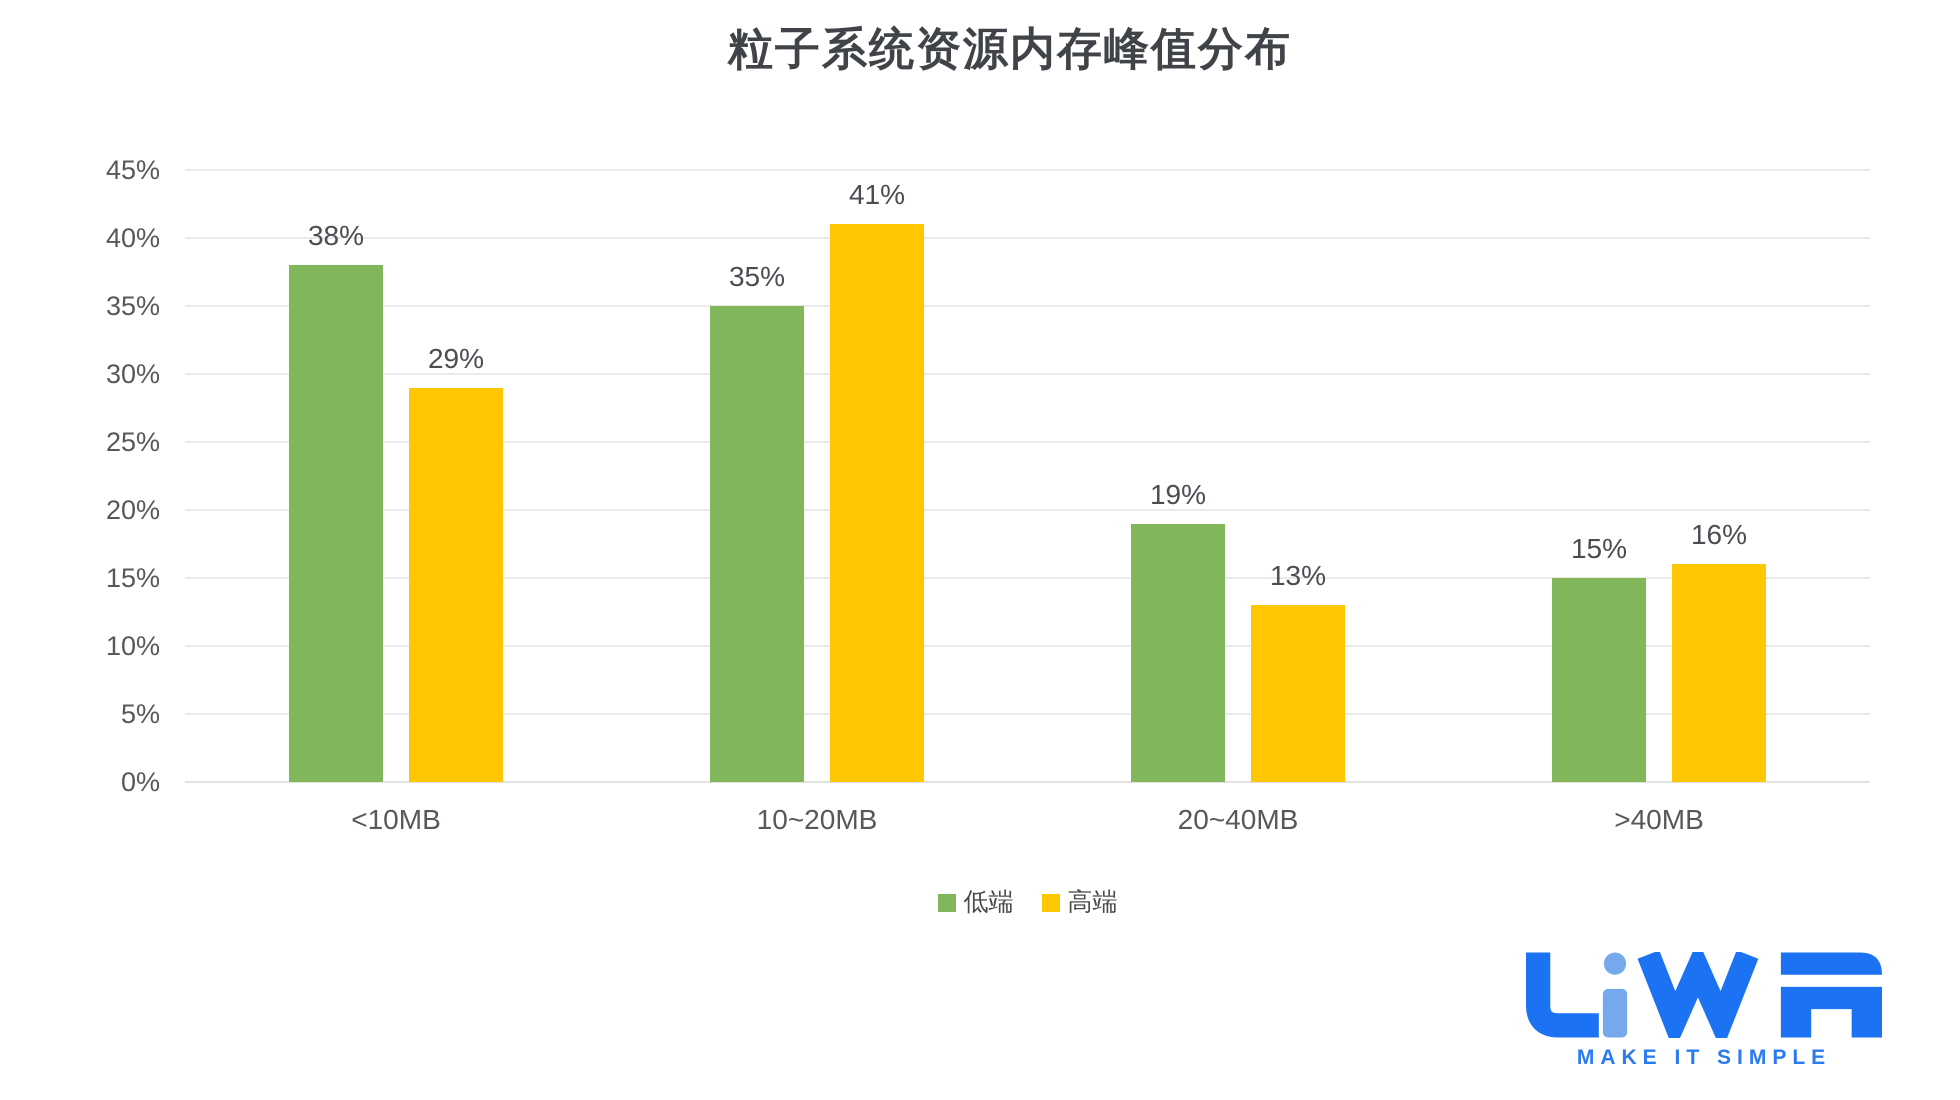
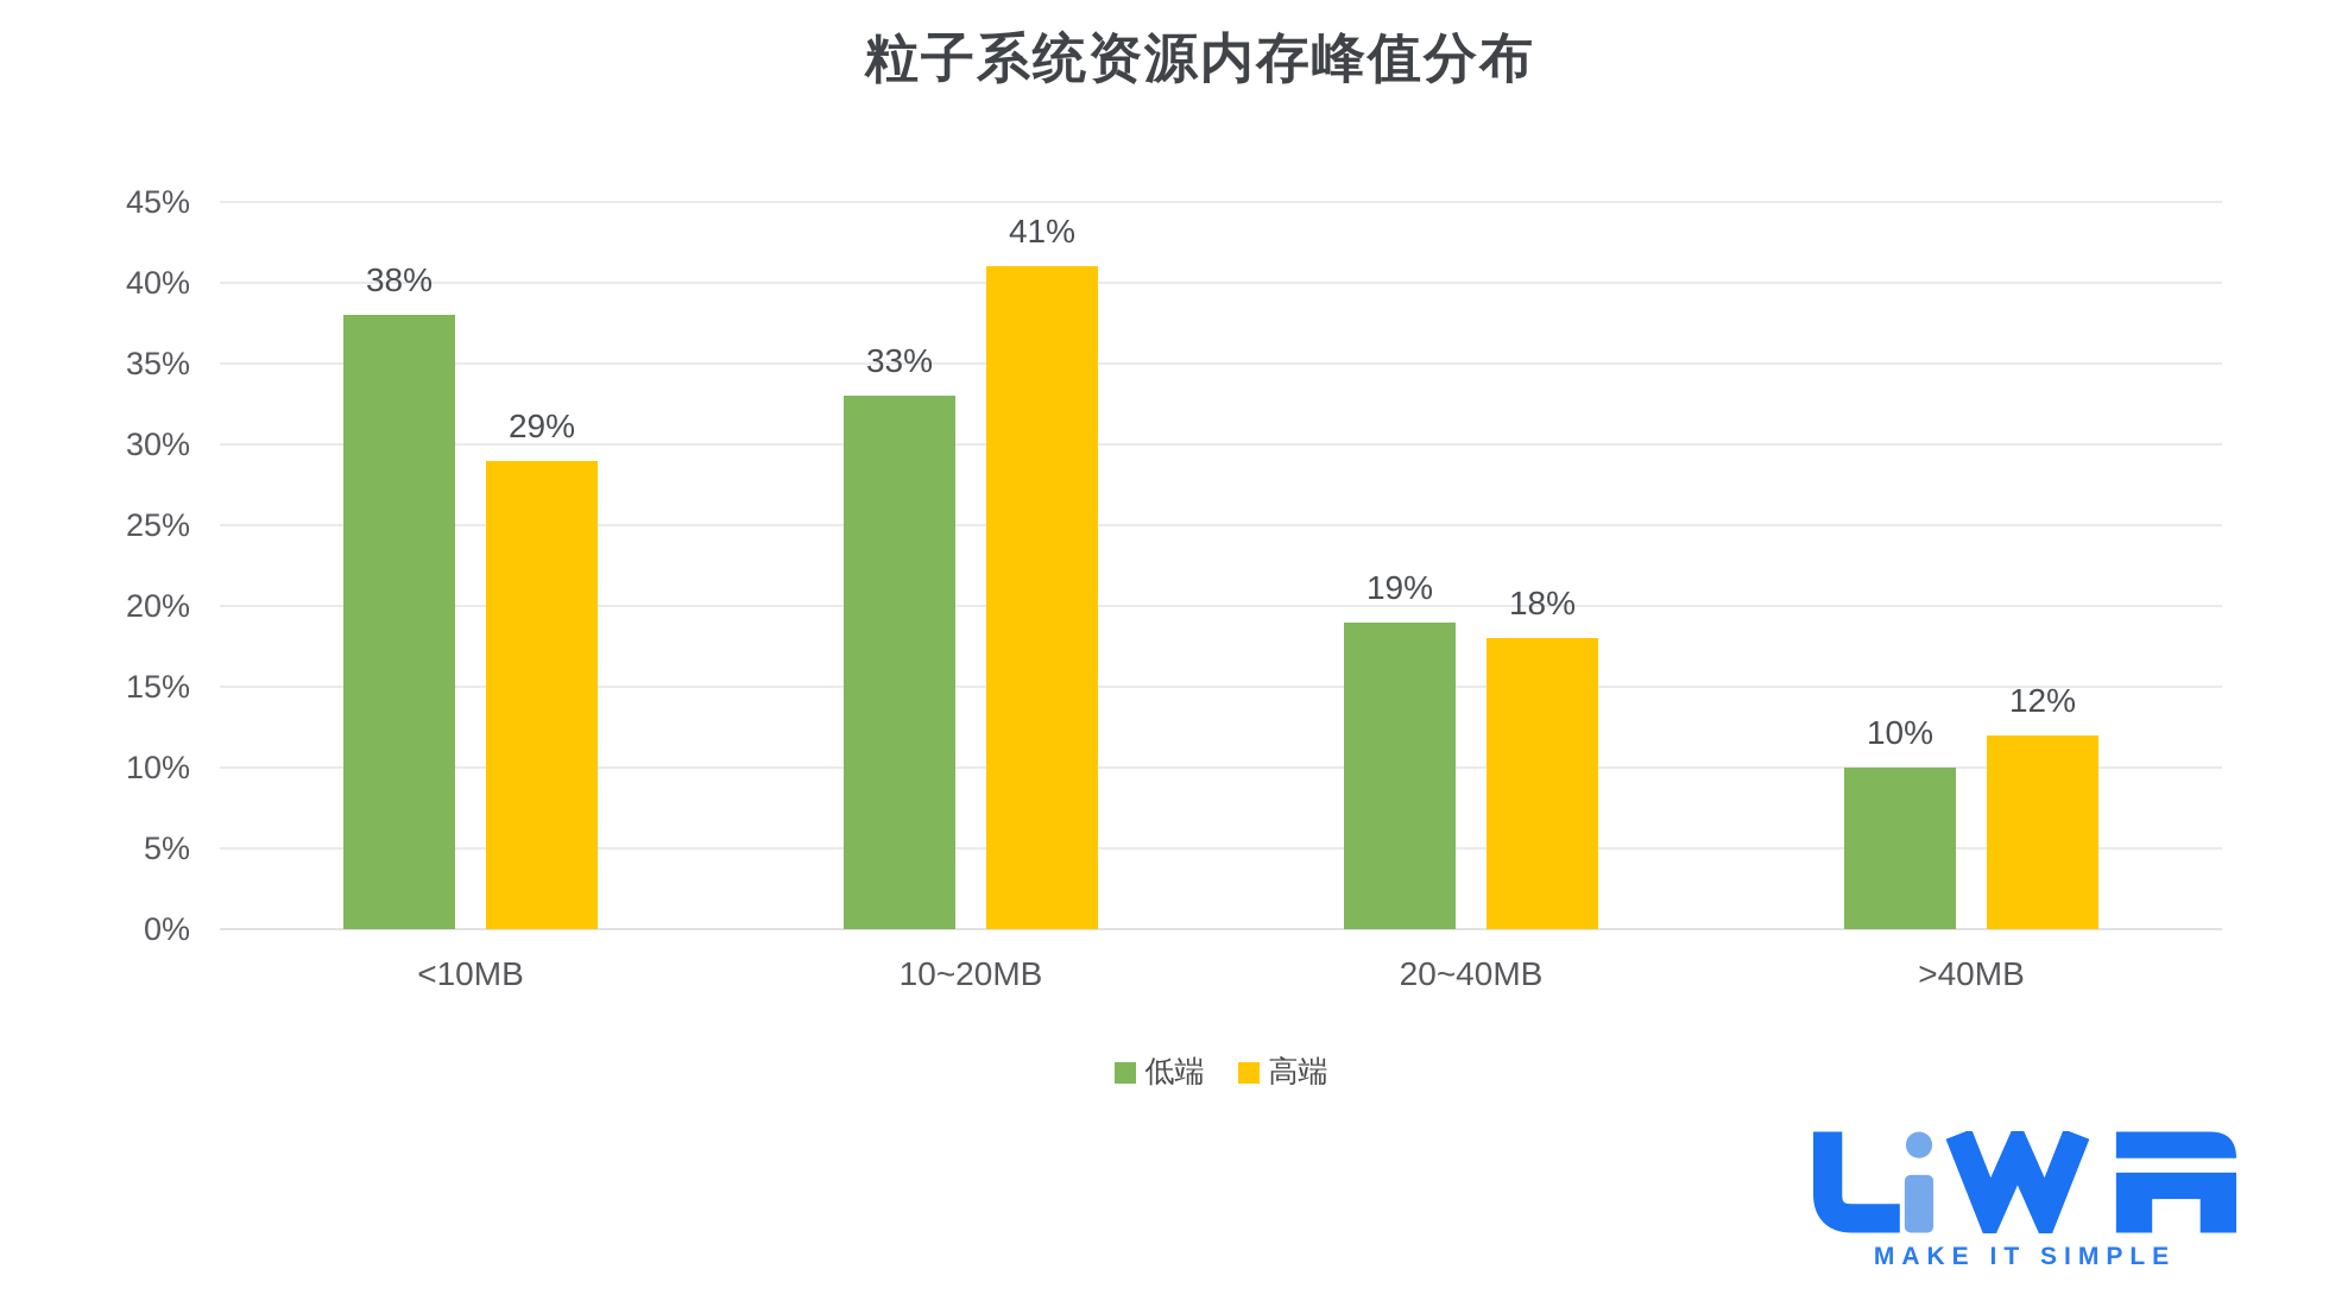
低端/10~20MB: 35% -> 33%
高端/20~40MB: 13% -> 18%
低端/>40MB: 15% -> 10%
高端/>40MB: 16% -> 12%
